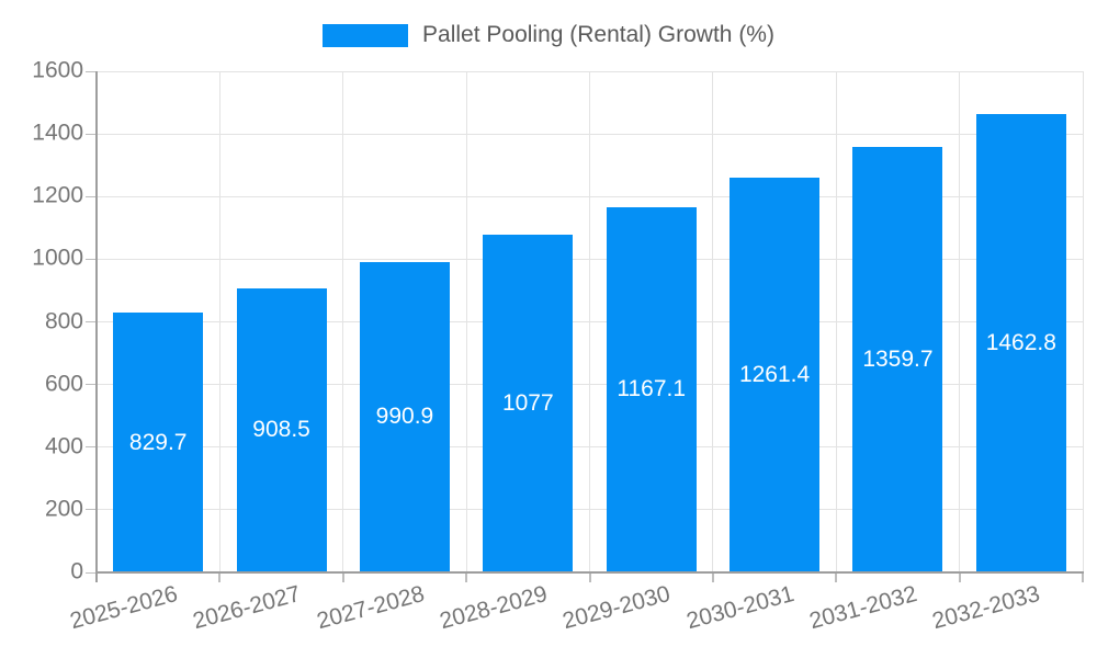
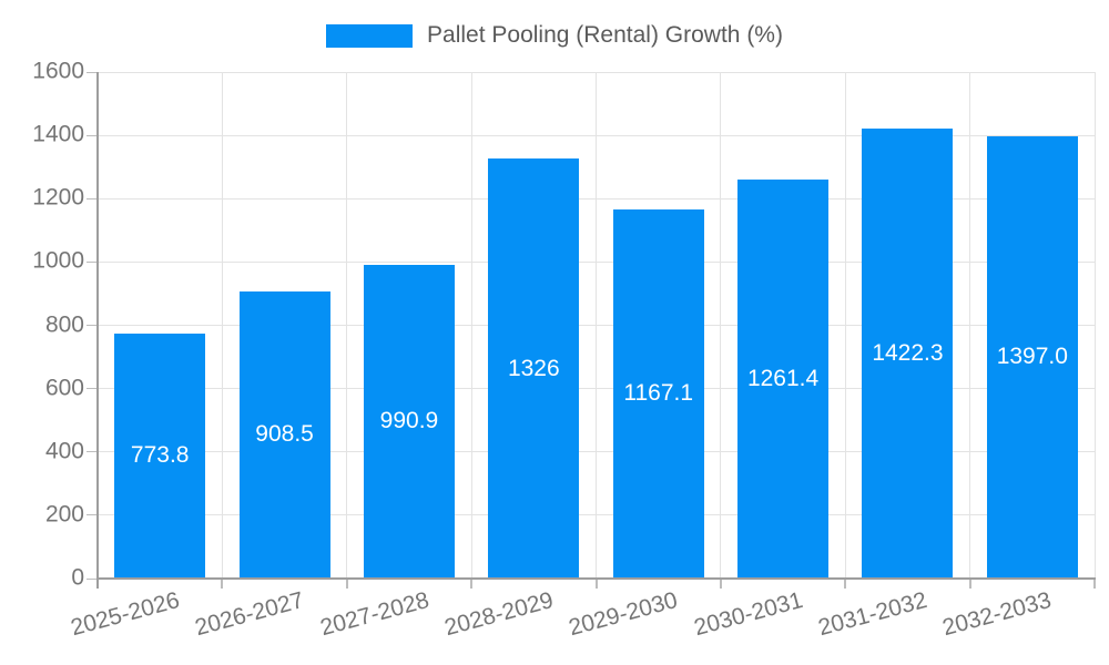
2025-2026: 829.7 -> 773.8
2028-2029: 1077 -> 1326
2031-2032: 1359.7 -> 1422.3
2032-2033: 1462.8 -> 1397.0
